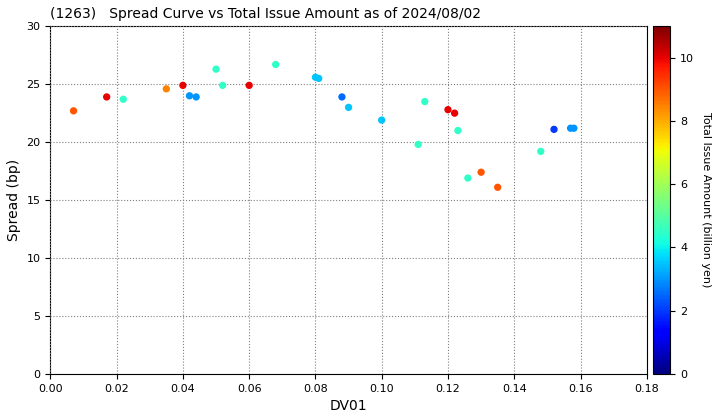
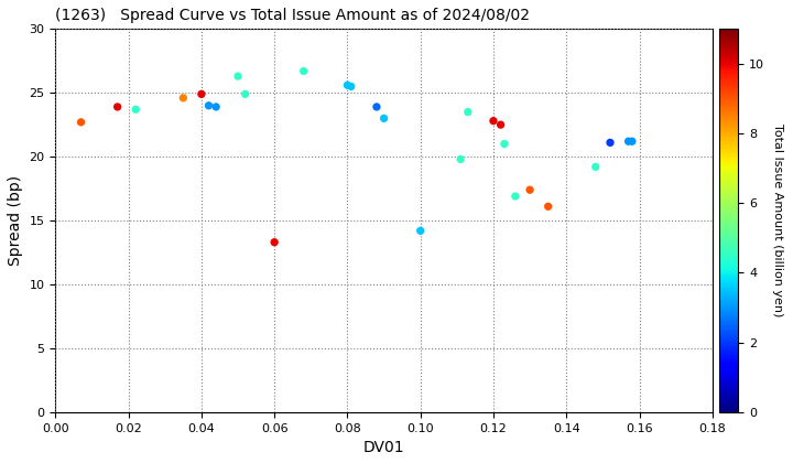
0.06: 24.9 -> 13.3
0.10: 21.9 -> 14.2
